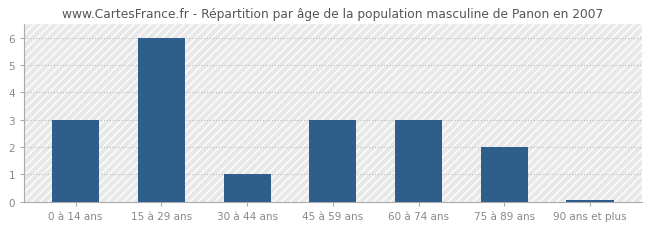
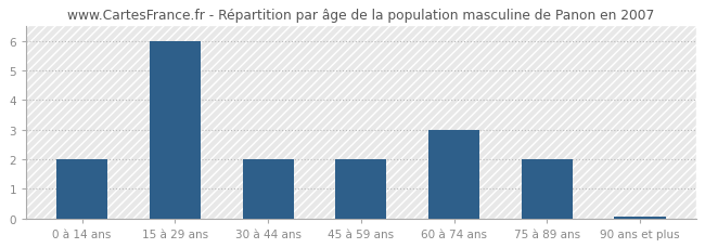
0 à 14 ans: 3.00 -> 2.00
30 à 44 ans: 1.00 -> 2.00
45 à 59 ans: 3.00 -> 2.00
